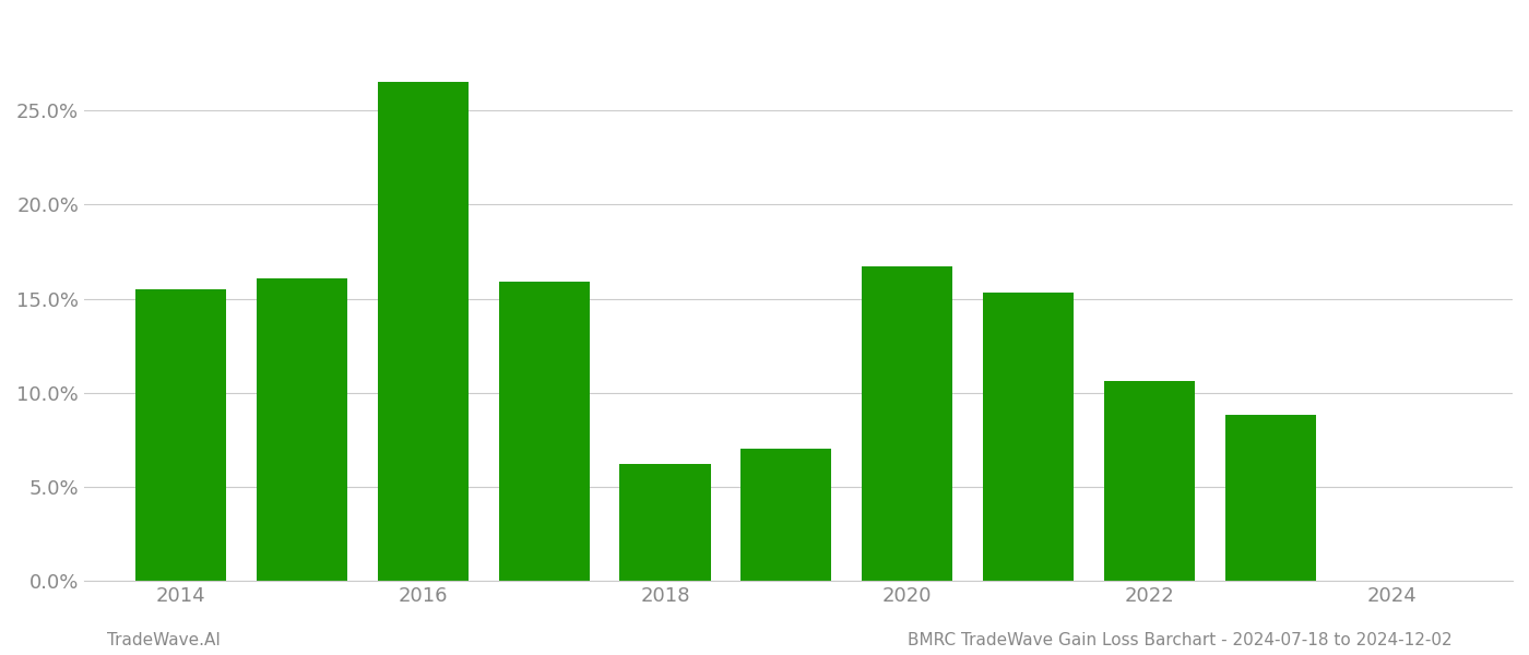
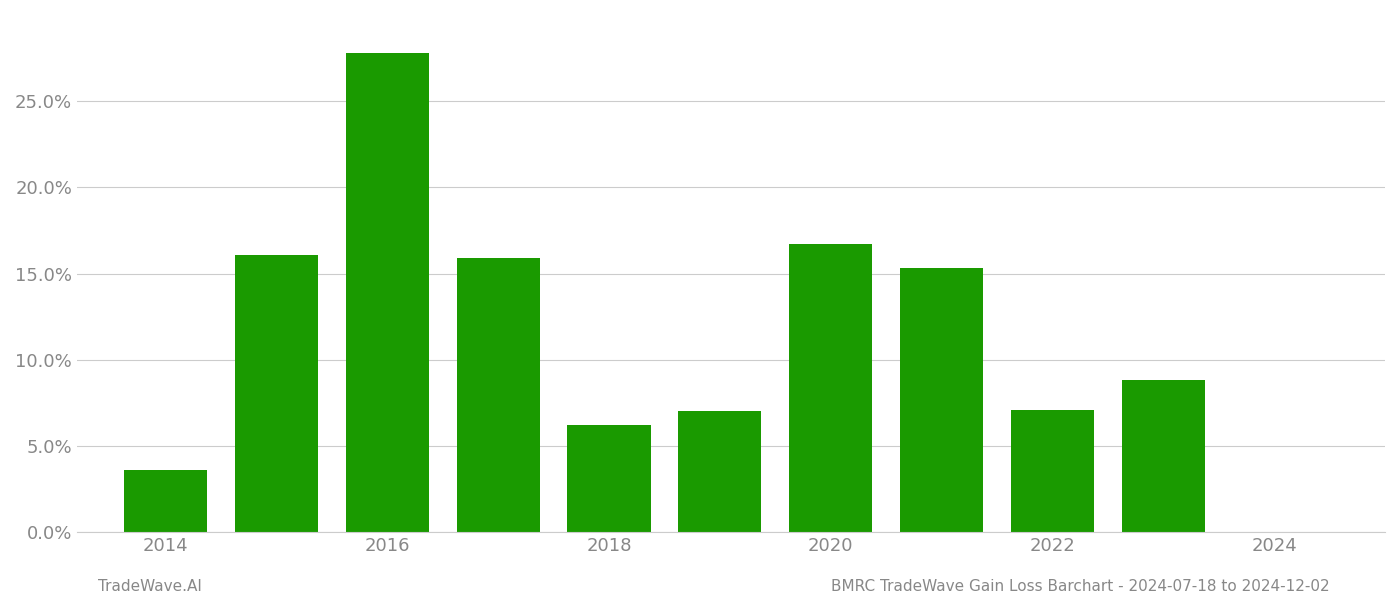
2014: 15.5% -> 3.6%
2016: 26.5% -> 27.8%
2022: 10.6% -> 7.1%
